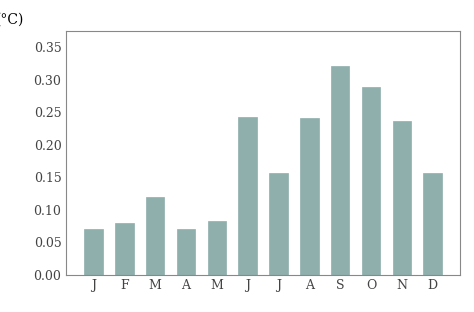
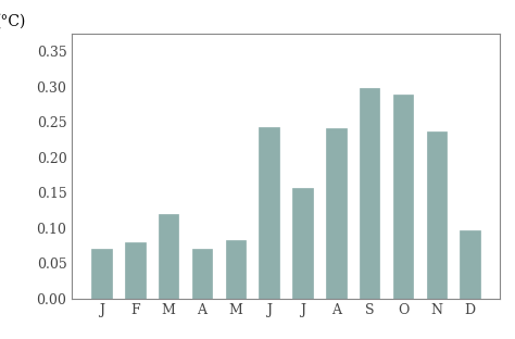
S: 0.321 -> 0.298
D: 0.157 -> 0.096
